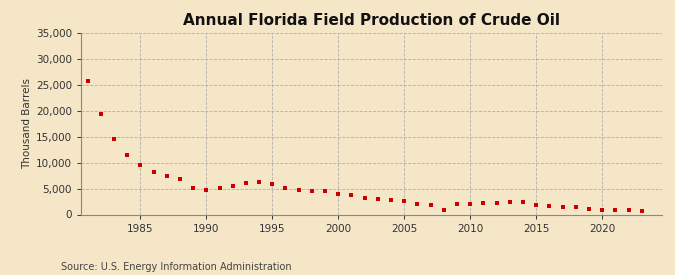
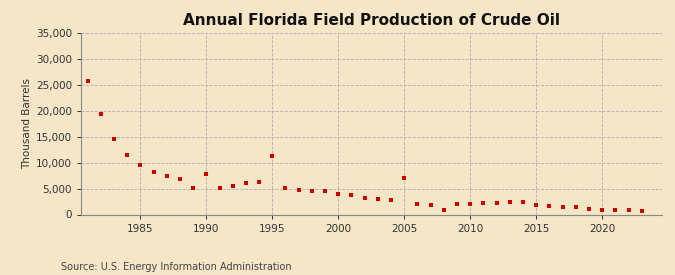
1990: 4,800 -> 7,800
1995: 5,900 -> 11,200
2005: 2,600 -> 7,000
